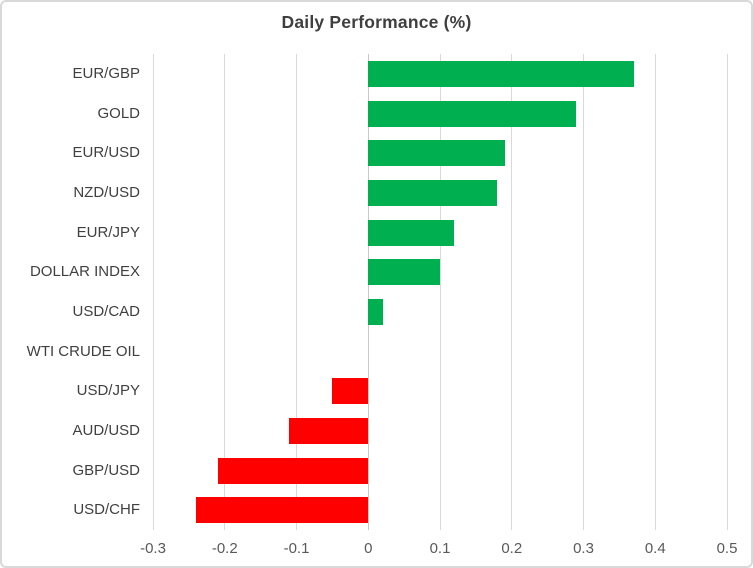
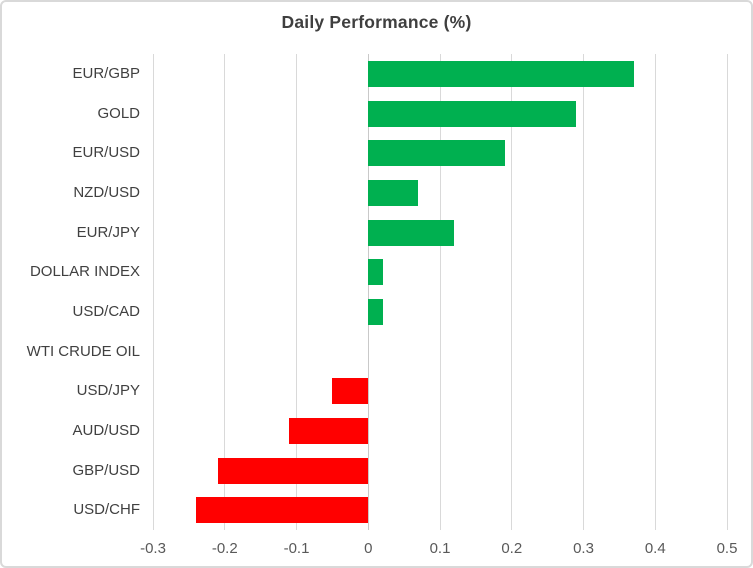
NZD/USD: 0.18 -> 0.07
DOLLAR INDEX: 0.10 -> 0.02
